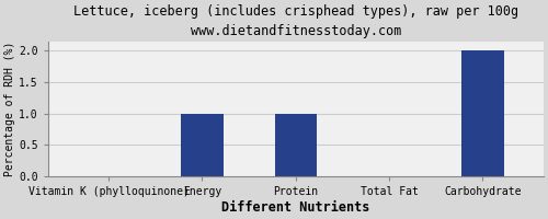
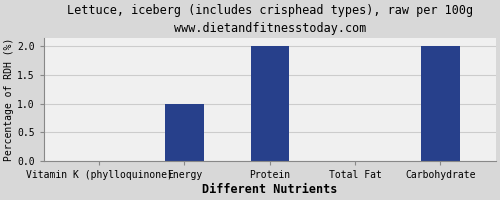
Protein: 1 -> 2
